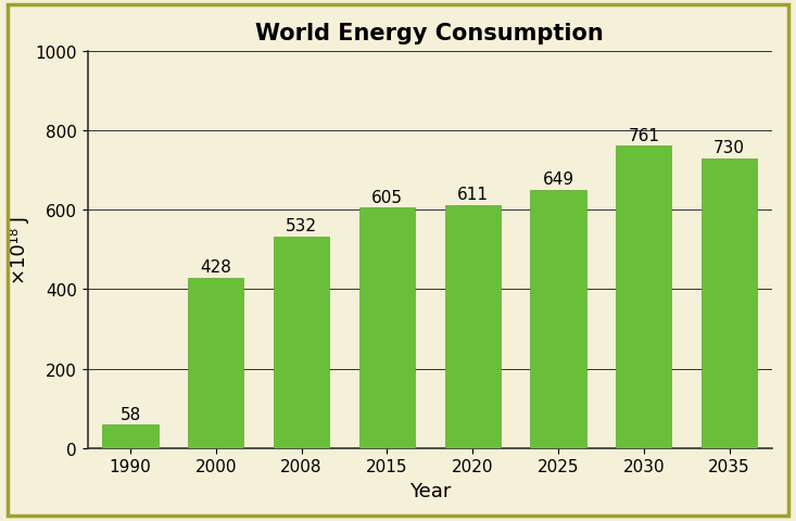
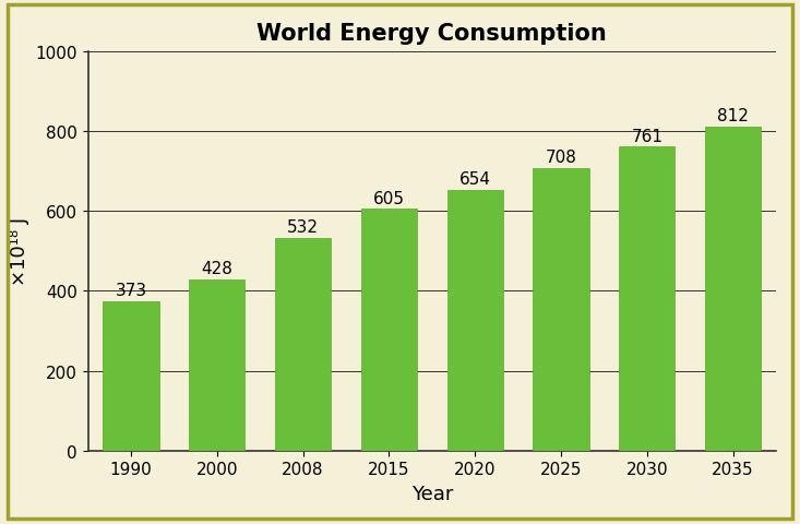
1990: 58 -> 373
2020: 611 -> 654
2025: 649 -> 708
2035: 730 -> 812
